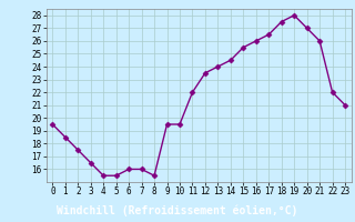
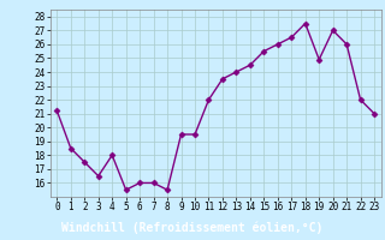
0: 19.5 -> 21.2
4: 15.5 -> 18.0
19: 28.0 -> 24.9
